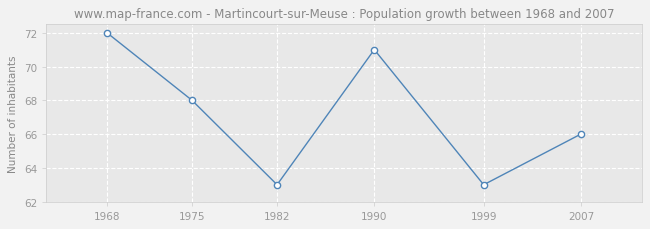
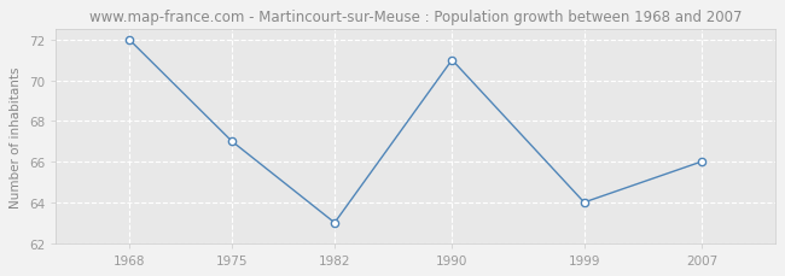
1975: 68 -> 67
1999: 63 -> 64
